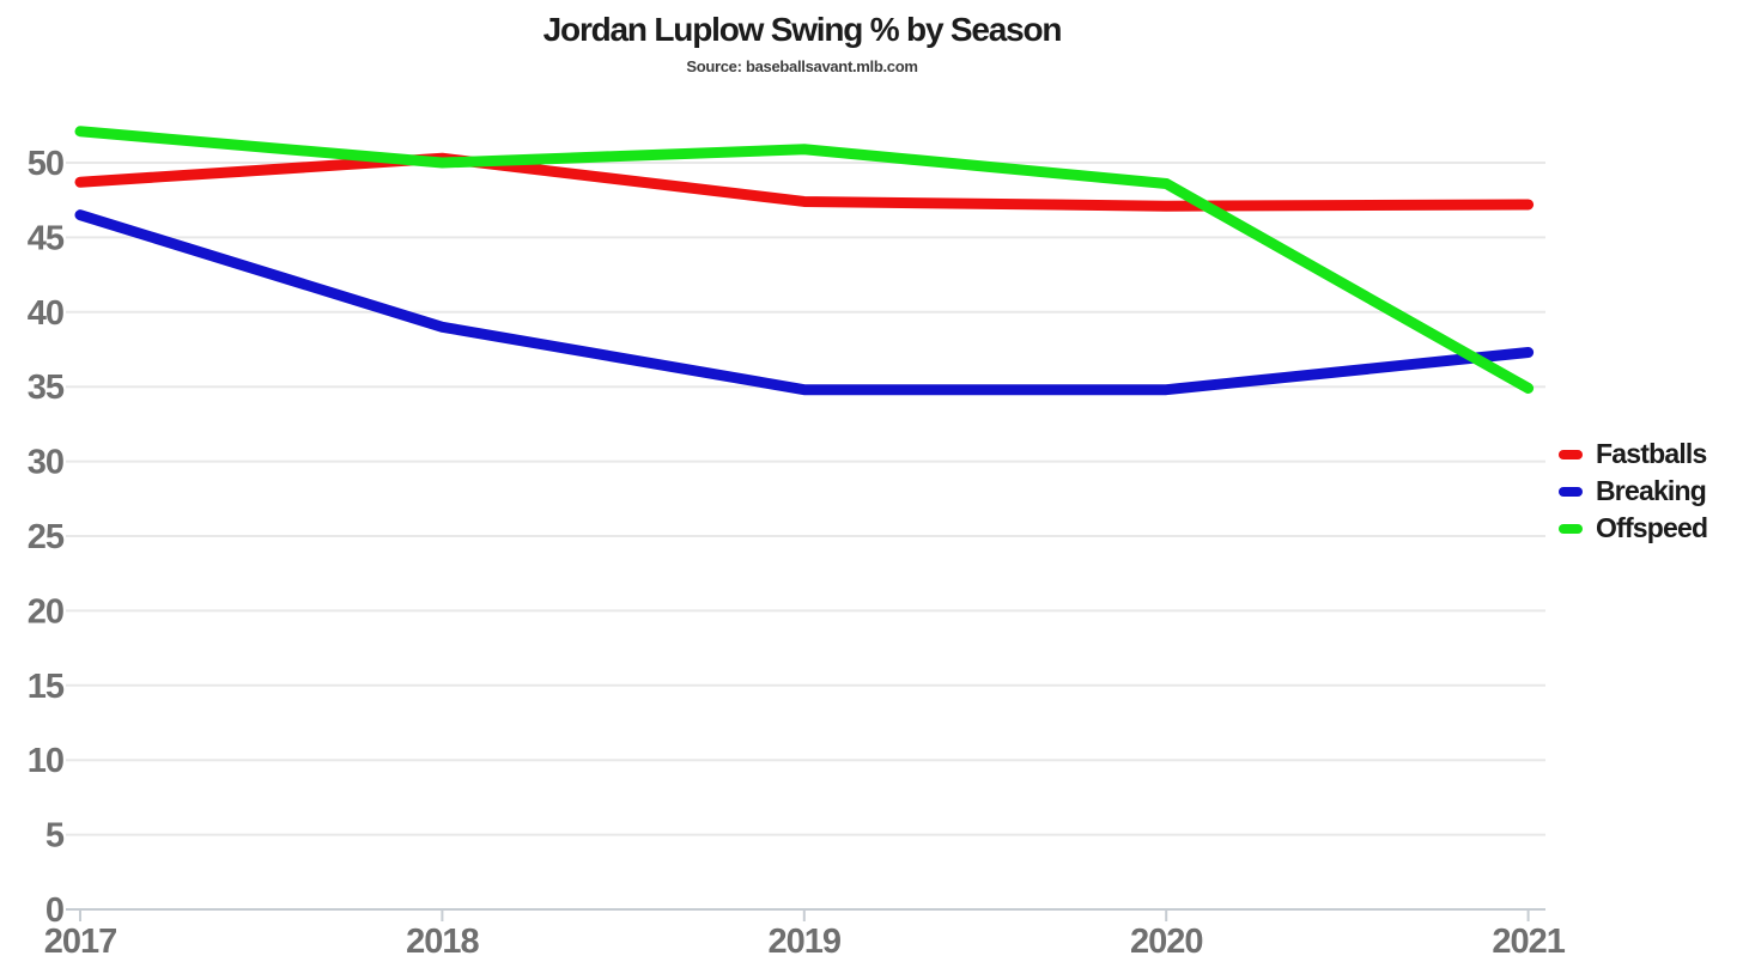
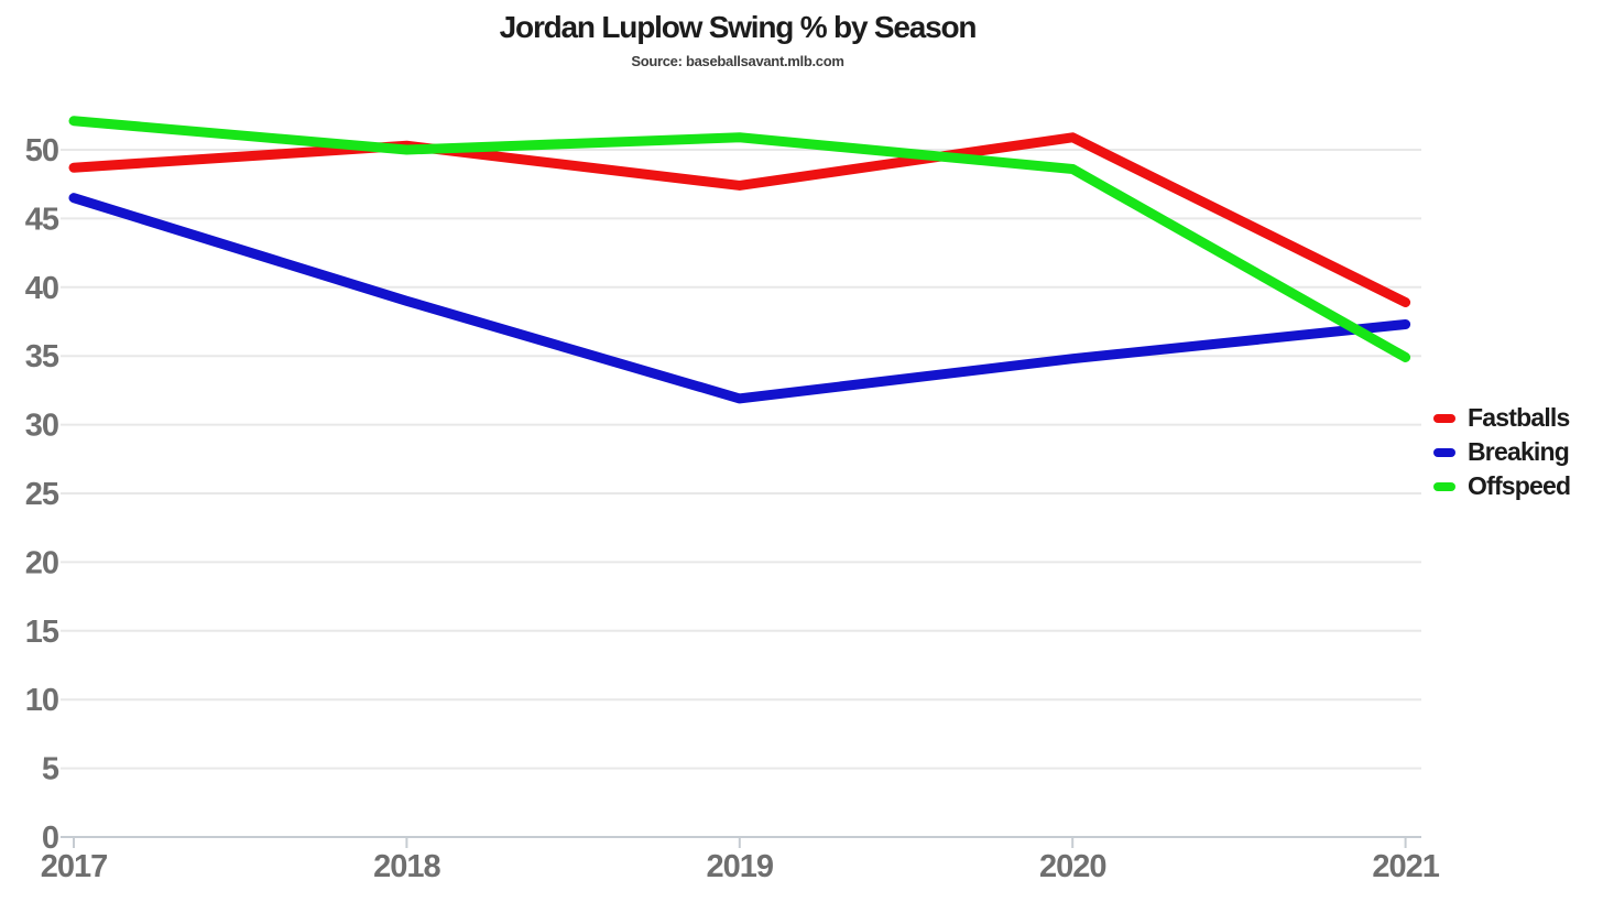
Breaking/2019: 34.8 -> 31.9
Fastballs/2020: 47.1 -> 50.9
Fastballs/2021: 47.2 -> 38.9
